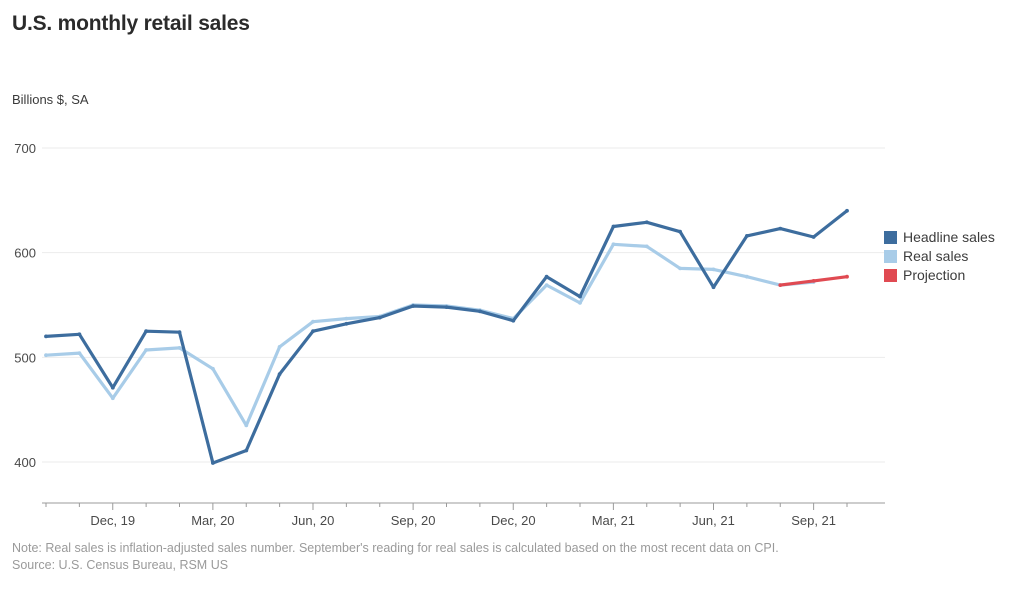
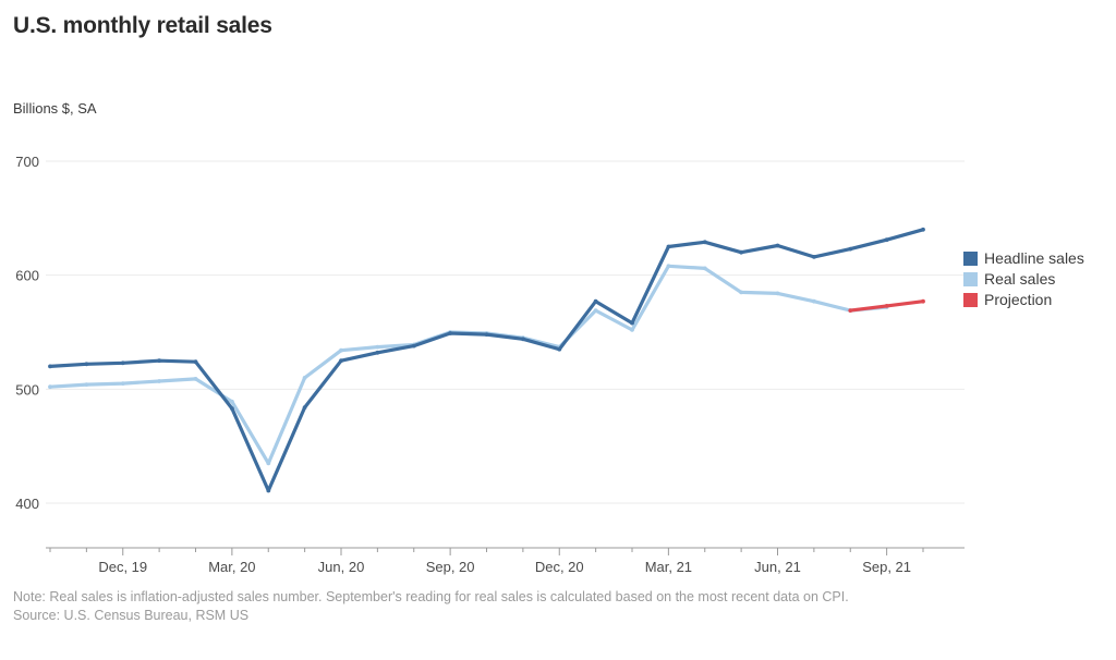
Headline sales/Dec, 19: 471 -> 523
Real sales/Dec, 19: 461 -> 505
Headline sales/Mar, 20: 399 -> 483
Headline sales/Jun, 21: 567 -> 626
Headline sales/Sep, 21: 615 -> 631
